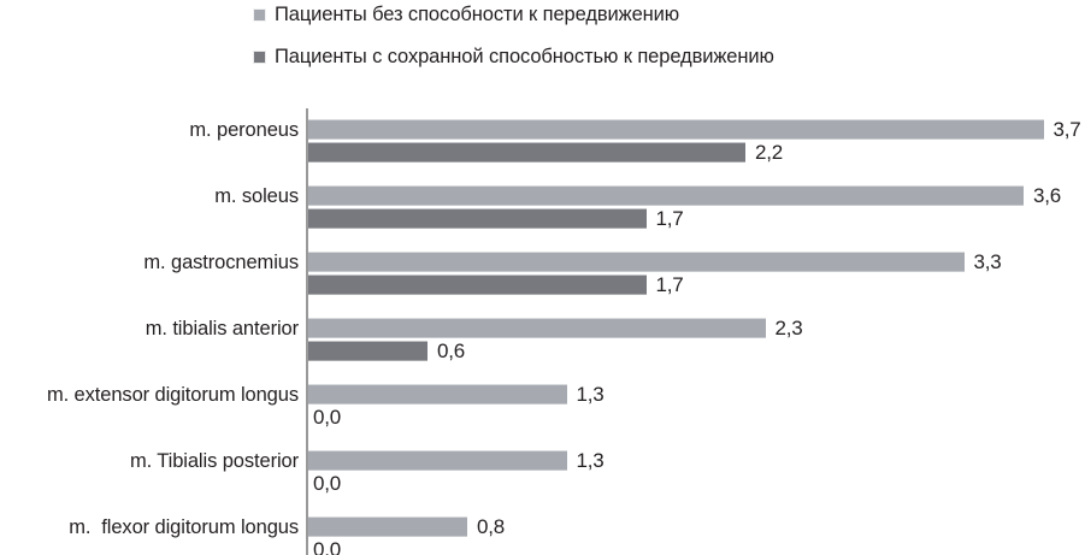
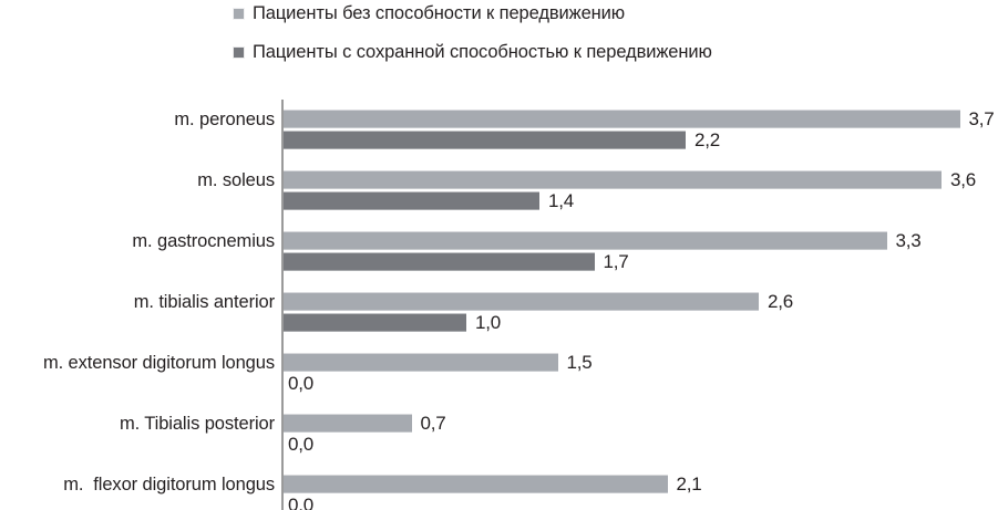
Пациенты с сохранной способностью к передвижению/m. soleus: 1,7 -> 1,4
Пациенты без способности к передвижению/m. tibialis anterior: 2,3 -> 2,6
Пациенты с сохранной способностью к передвижению/m. tibialis anterior: 0,6 -> 1,0
Пациенты без способности к передвижению/m. extensor digitorum longus: 1,3 -> 1,5
Пациенты без способности к передвижению/m. Tibialis posterior: 1,3 -> 0,7
Пациенты без способности к передвижению/m. flexor digitorum longus: 0,8 -> 2,1
